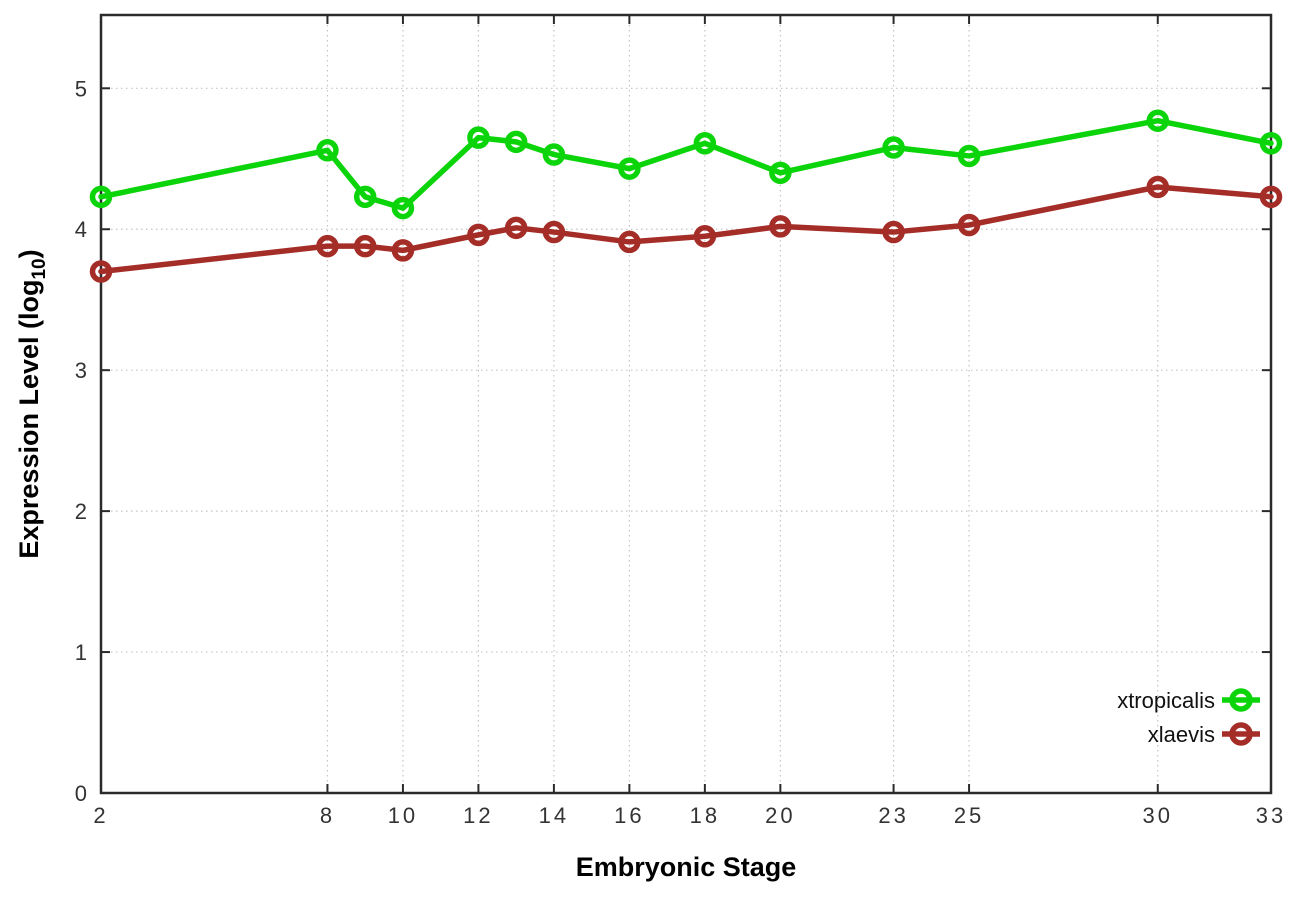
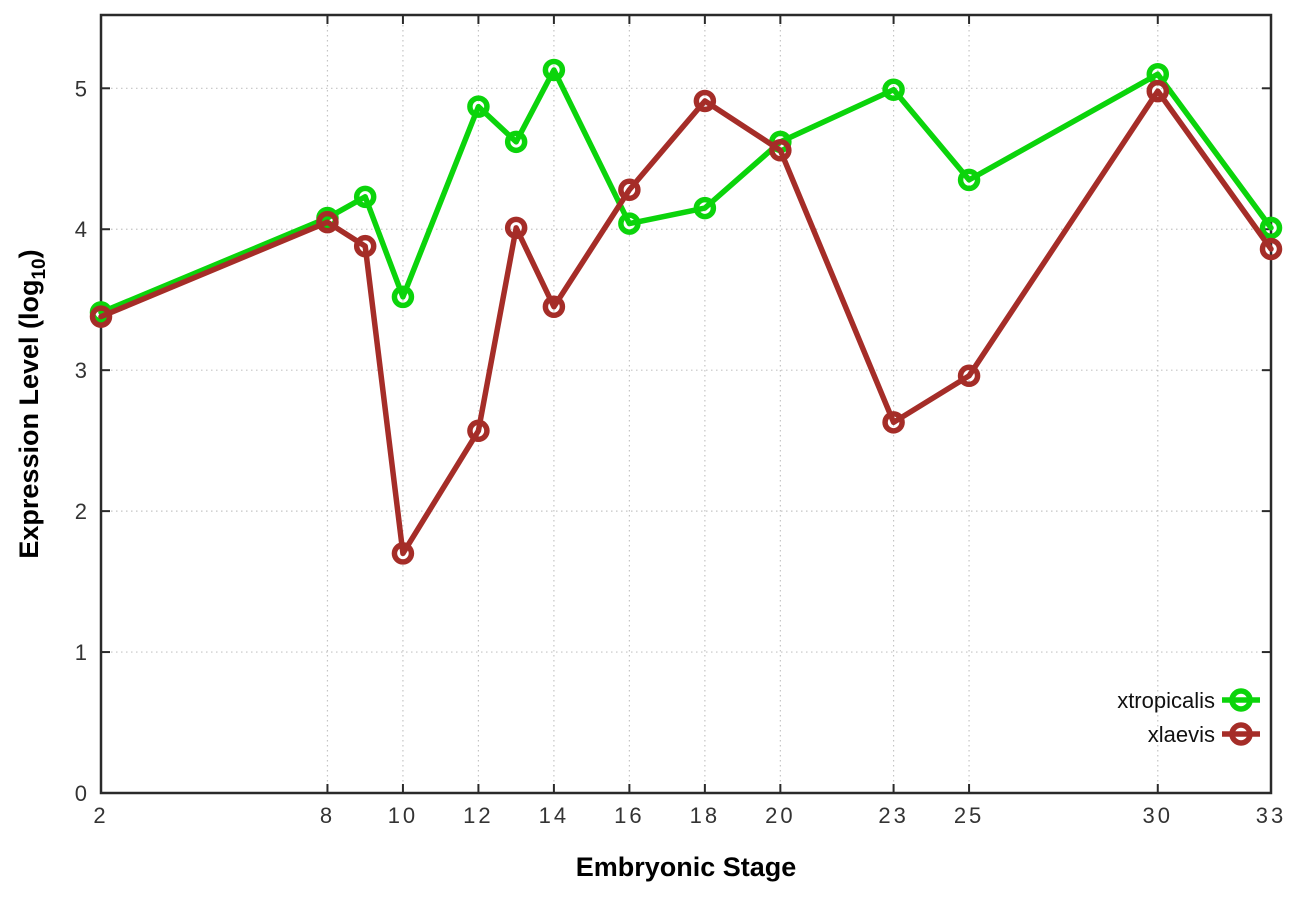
xtropicalis/2: 4.23 -> 3.41
xlaevis/2: 3.70 -> 3.38
xtropicalis/8: 4.56 -> 4.08
xlaevis/8: 3.88 -> 4.05
xtropicalis/10: 4.15 -> 3.52
xlaevis/10: 3.85 -> 1.70
xtropicalis/12: 4.65 -> 4.87
xlaevis/12: 3.96 -> 2.57
xtropicalis/14: 4.53 -> 5.13
xlaevis/14: 3.98 -> 3.45
xtropicalis/16: 4.43 -> 4.04
xlaevis/16: 3.91 -> 4.28
xtropicalis/18: 4.61 -> 4.15
xlaevis/18: 3.95 -> 4.91
xtropicalis/20: 4.40 -> 4.62
xlaevis/20: 4.02 -> 4.56
xtropicalis/23: 4.58 -> 4.99
xlaevis/23: 3.98 -> 2.63
xtropicalis/25: 4.52 -> 4.35
xlaevis/25: 4.03 -> 2.96
xtropicalis/30: 4.77 -> 5.10
xlaevis/30: 4.30 -> 4.98
xtropicalis/33: 4.61 -> 4.01
xlaevis/33: 4.23 -> 3.86
